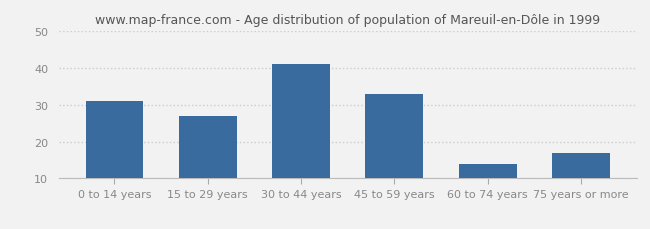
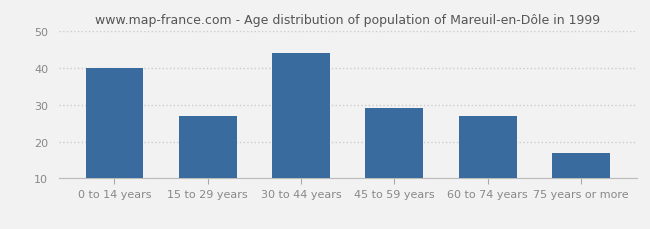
0 to 14 years: 31 -> 40
30 to 44 years: 41 -> 44
45 to 59 years: 33 -> 29
60 to 74 years: 14 -> 27
